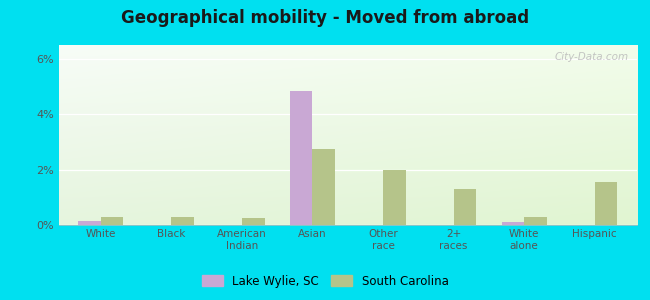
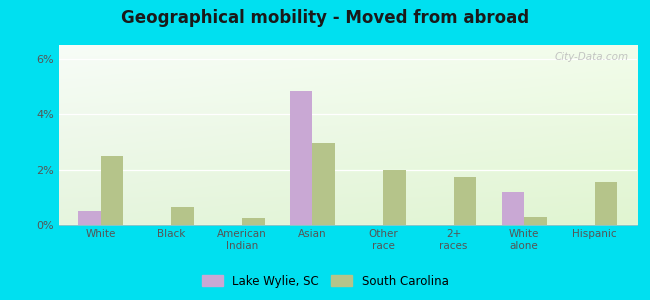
Lake Wylie, SC/White: 0.15% -> 0.50%
South Carolina/White: 0.30% -> 2.50%
South Carolina/Black: 0.30% -> 0.65%
South Carolina/Asian: 2.75% -> 2.95%
South Carolina/2+ races: 1.30% -> 1.75%
Lake Wylie, SC/White alone: 0.12% -> 1.20%
